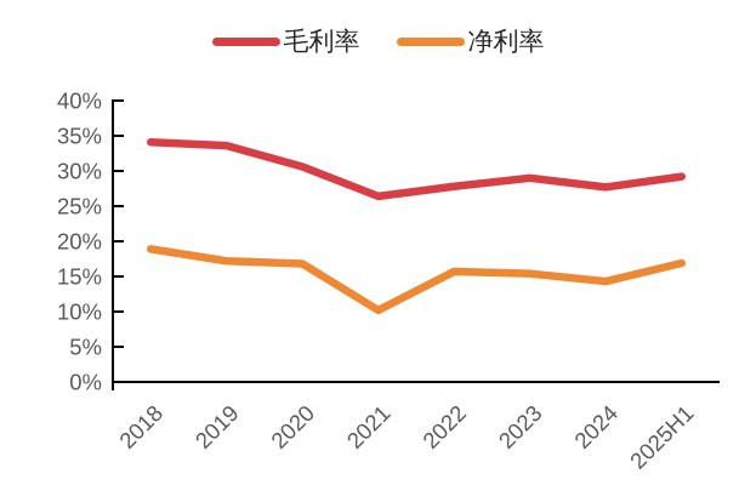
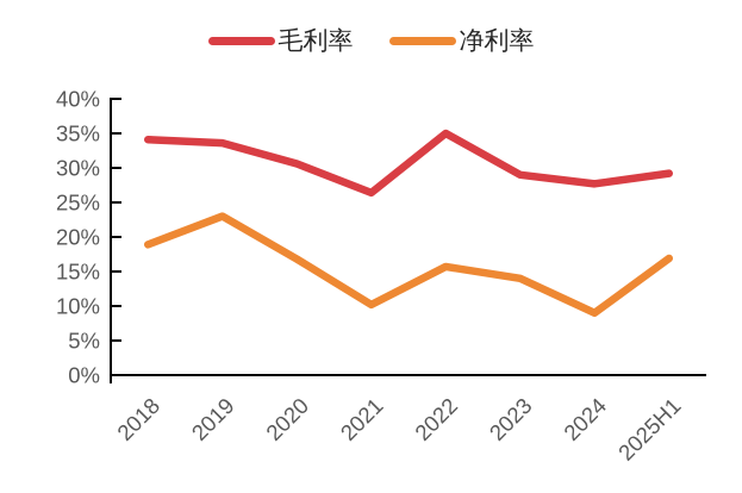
净利率/2019: 17% -> 23%
毛利率/2022: 28% -> 35%
净利率/2023: 15% -> 14%
净利率/2024: 14% -> 9%
